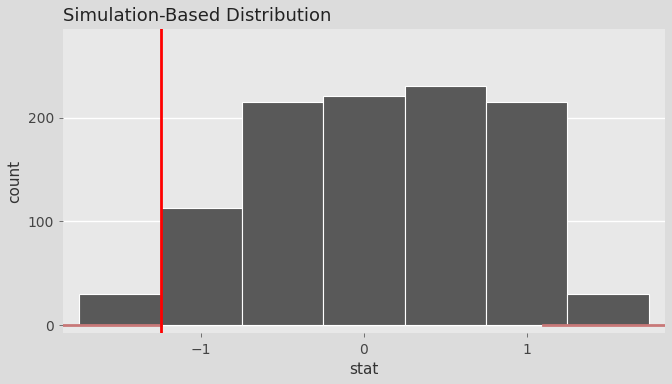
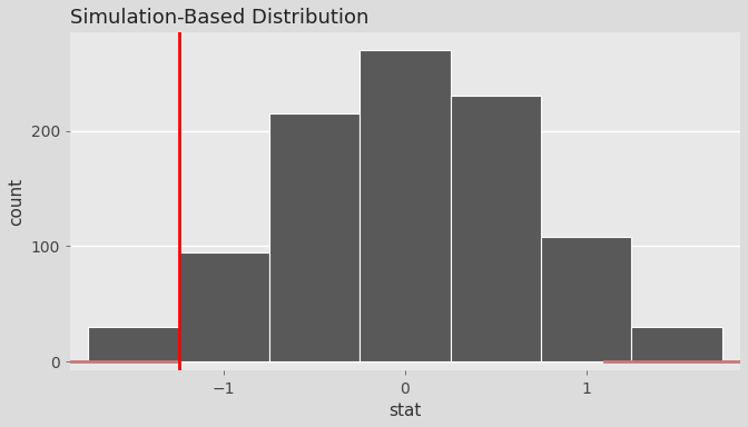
−1: 113 -> 95
0: 221 -> 270
1: 215 -> 108
